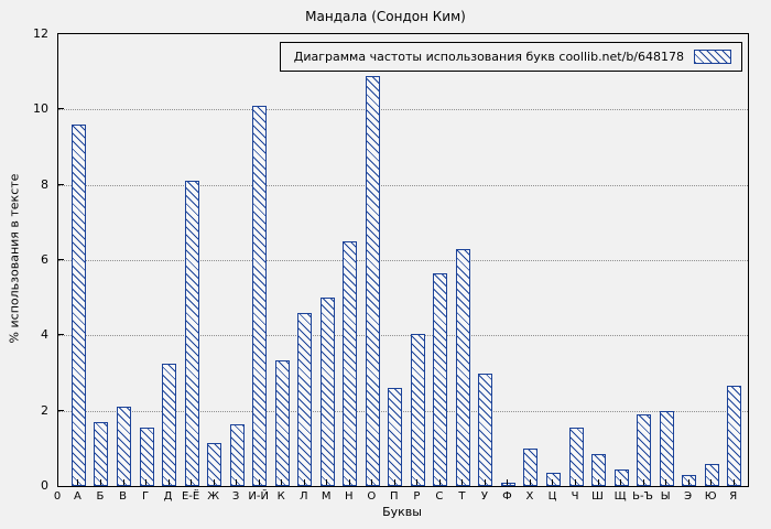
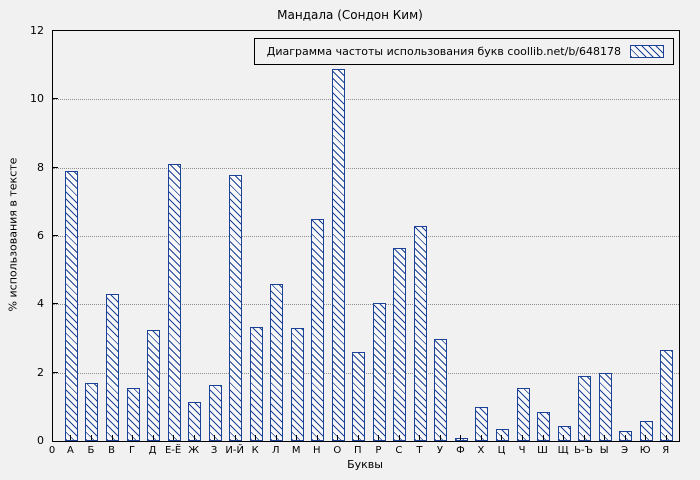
А: 9.6 -> 7.9
В: 2.1 -> 4.3
И-Й: 10.1 -> 7.8
М: 5.0 -> 3.3
